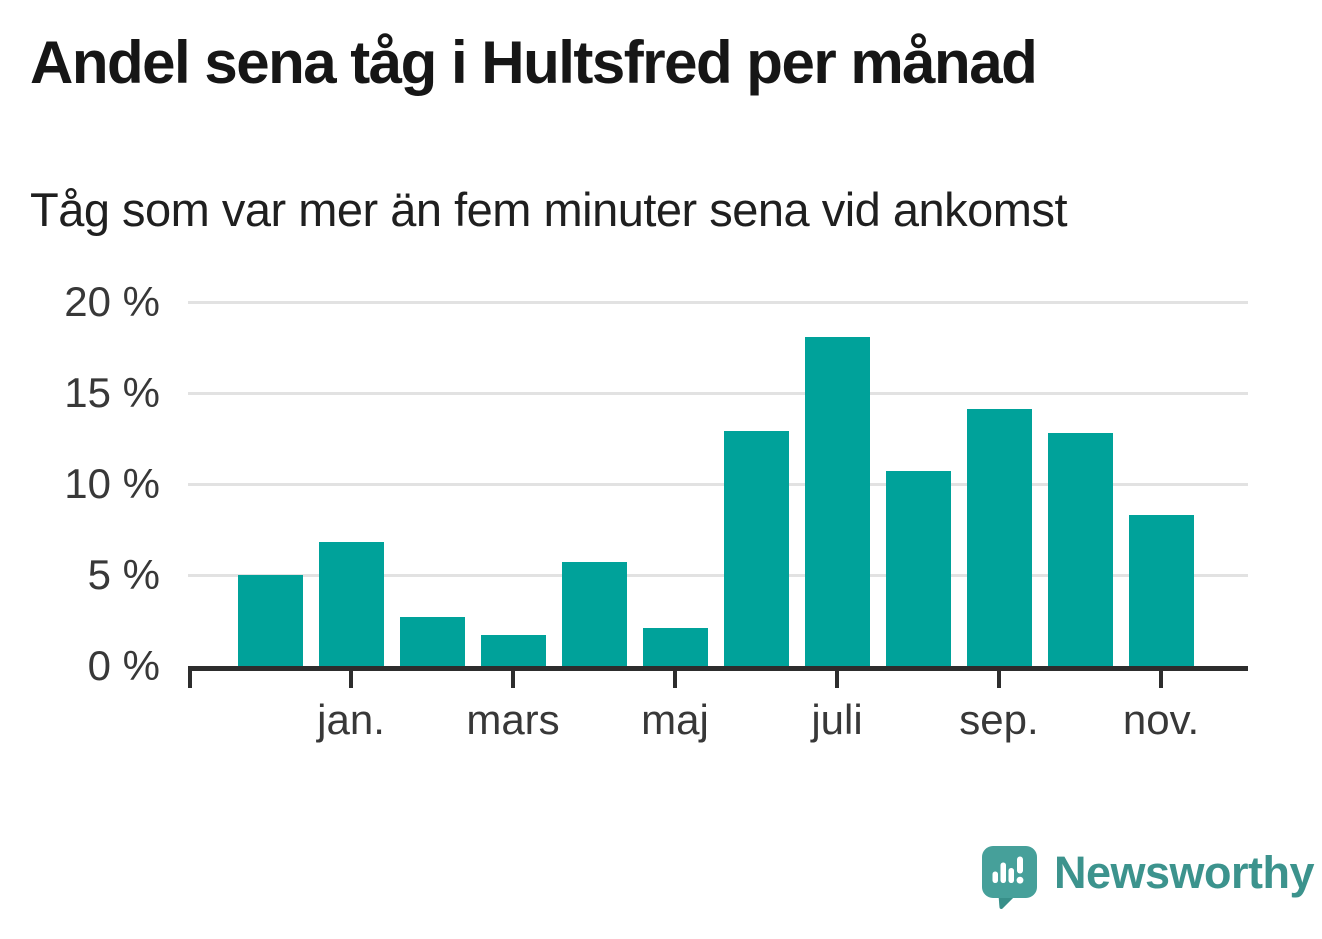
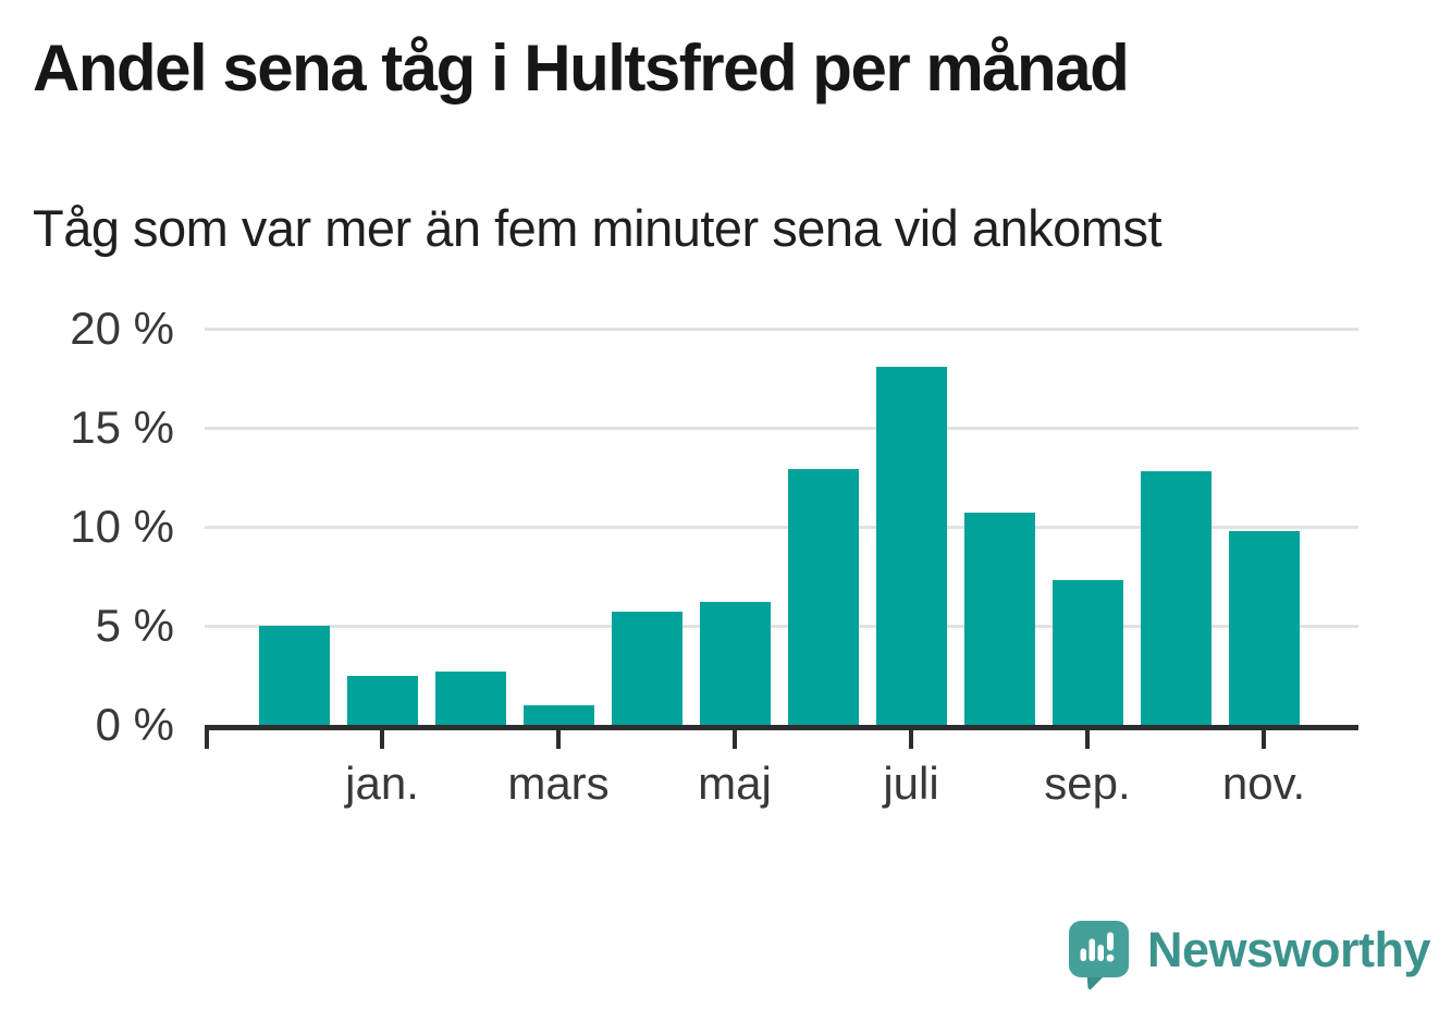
jan.: 6.8% -> 2.5%
mars: 1.7% -> 1.0%
maj: 2.1% -> 6.2%
sep.: 14.1% -> 7.3%
nov.: 8.3% -> 9.8%
